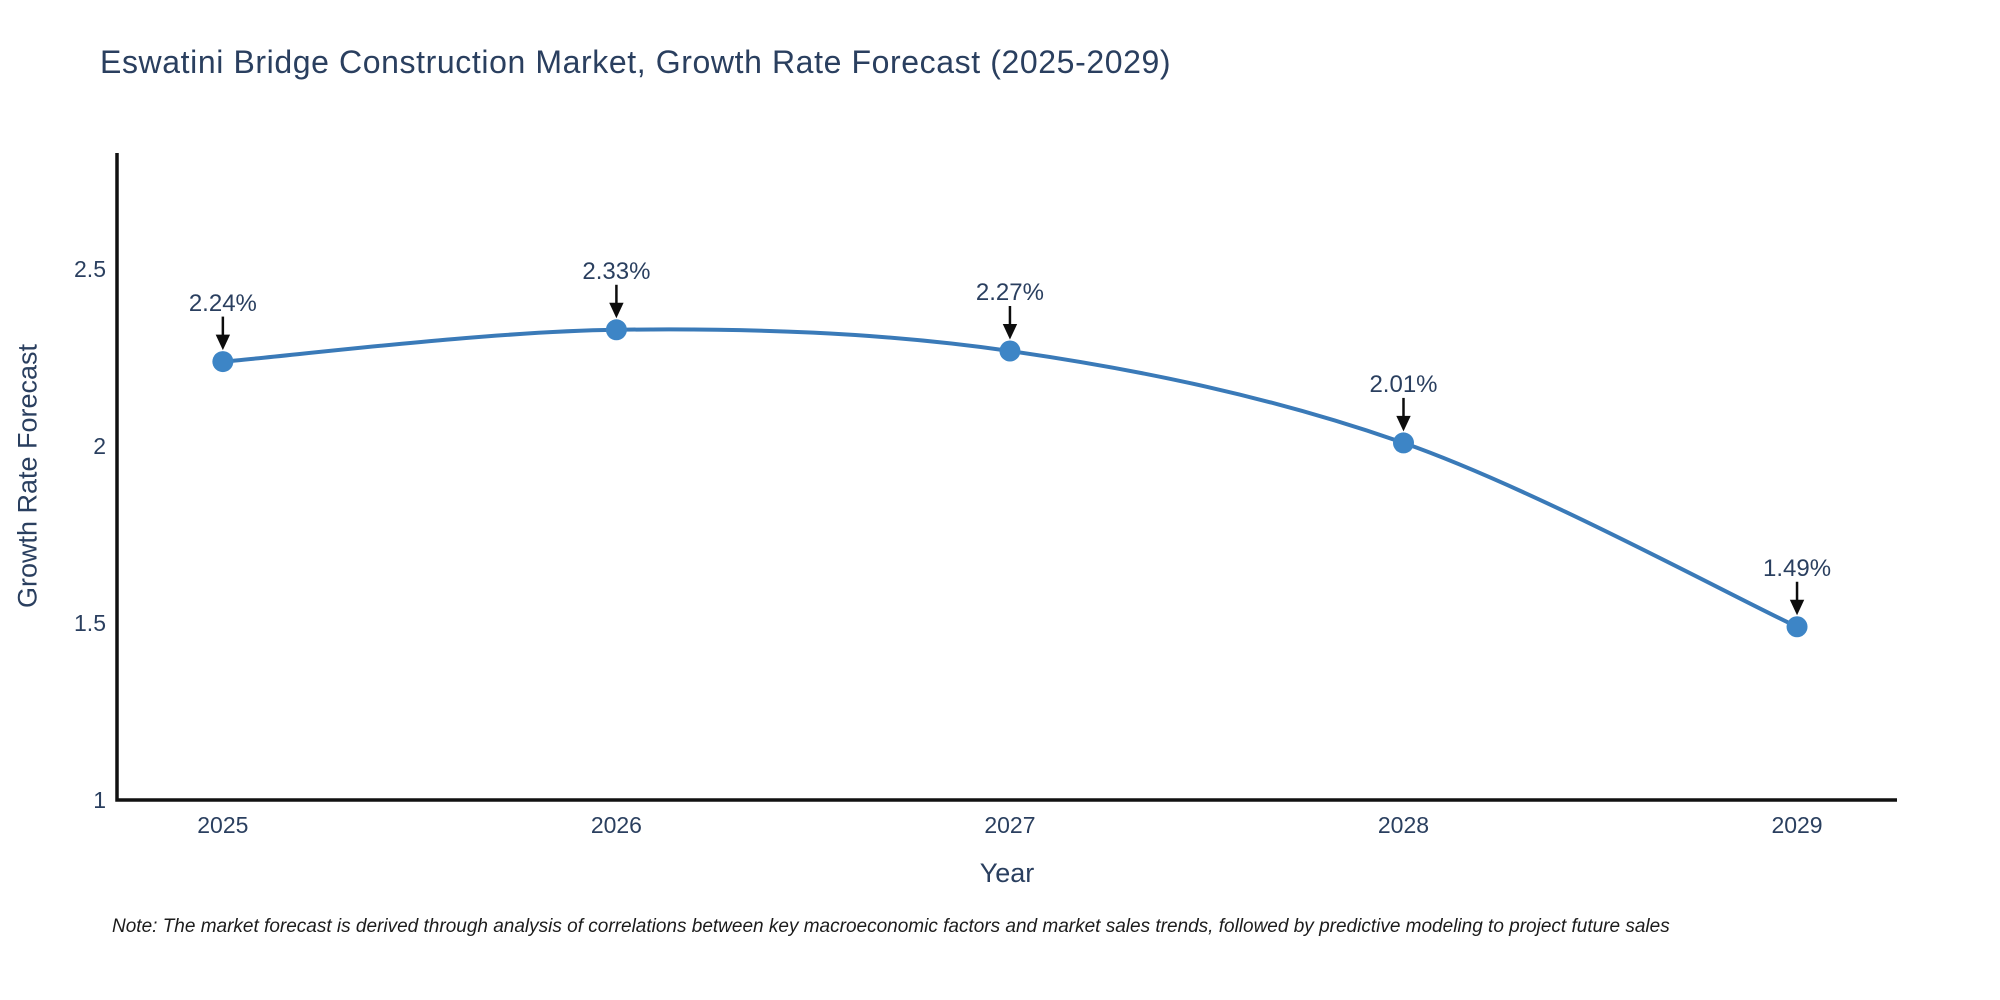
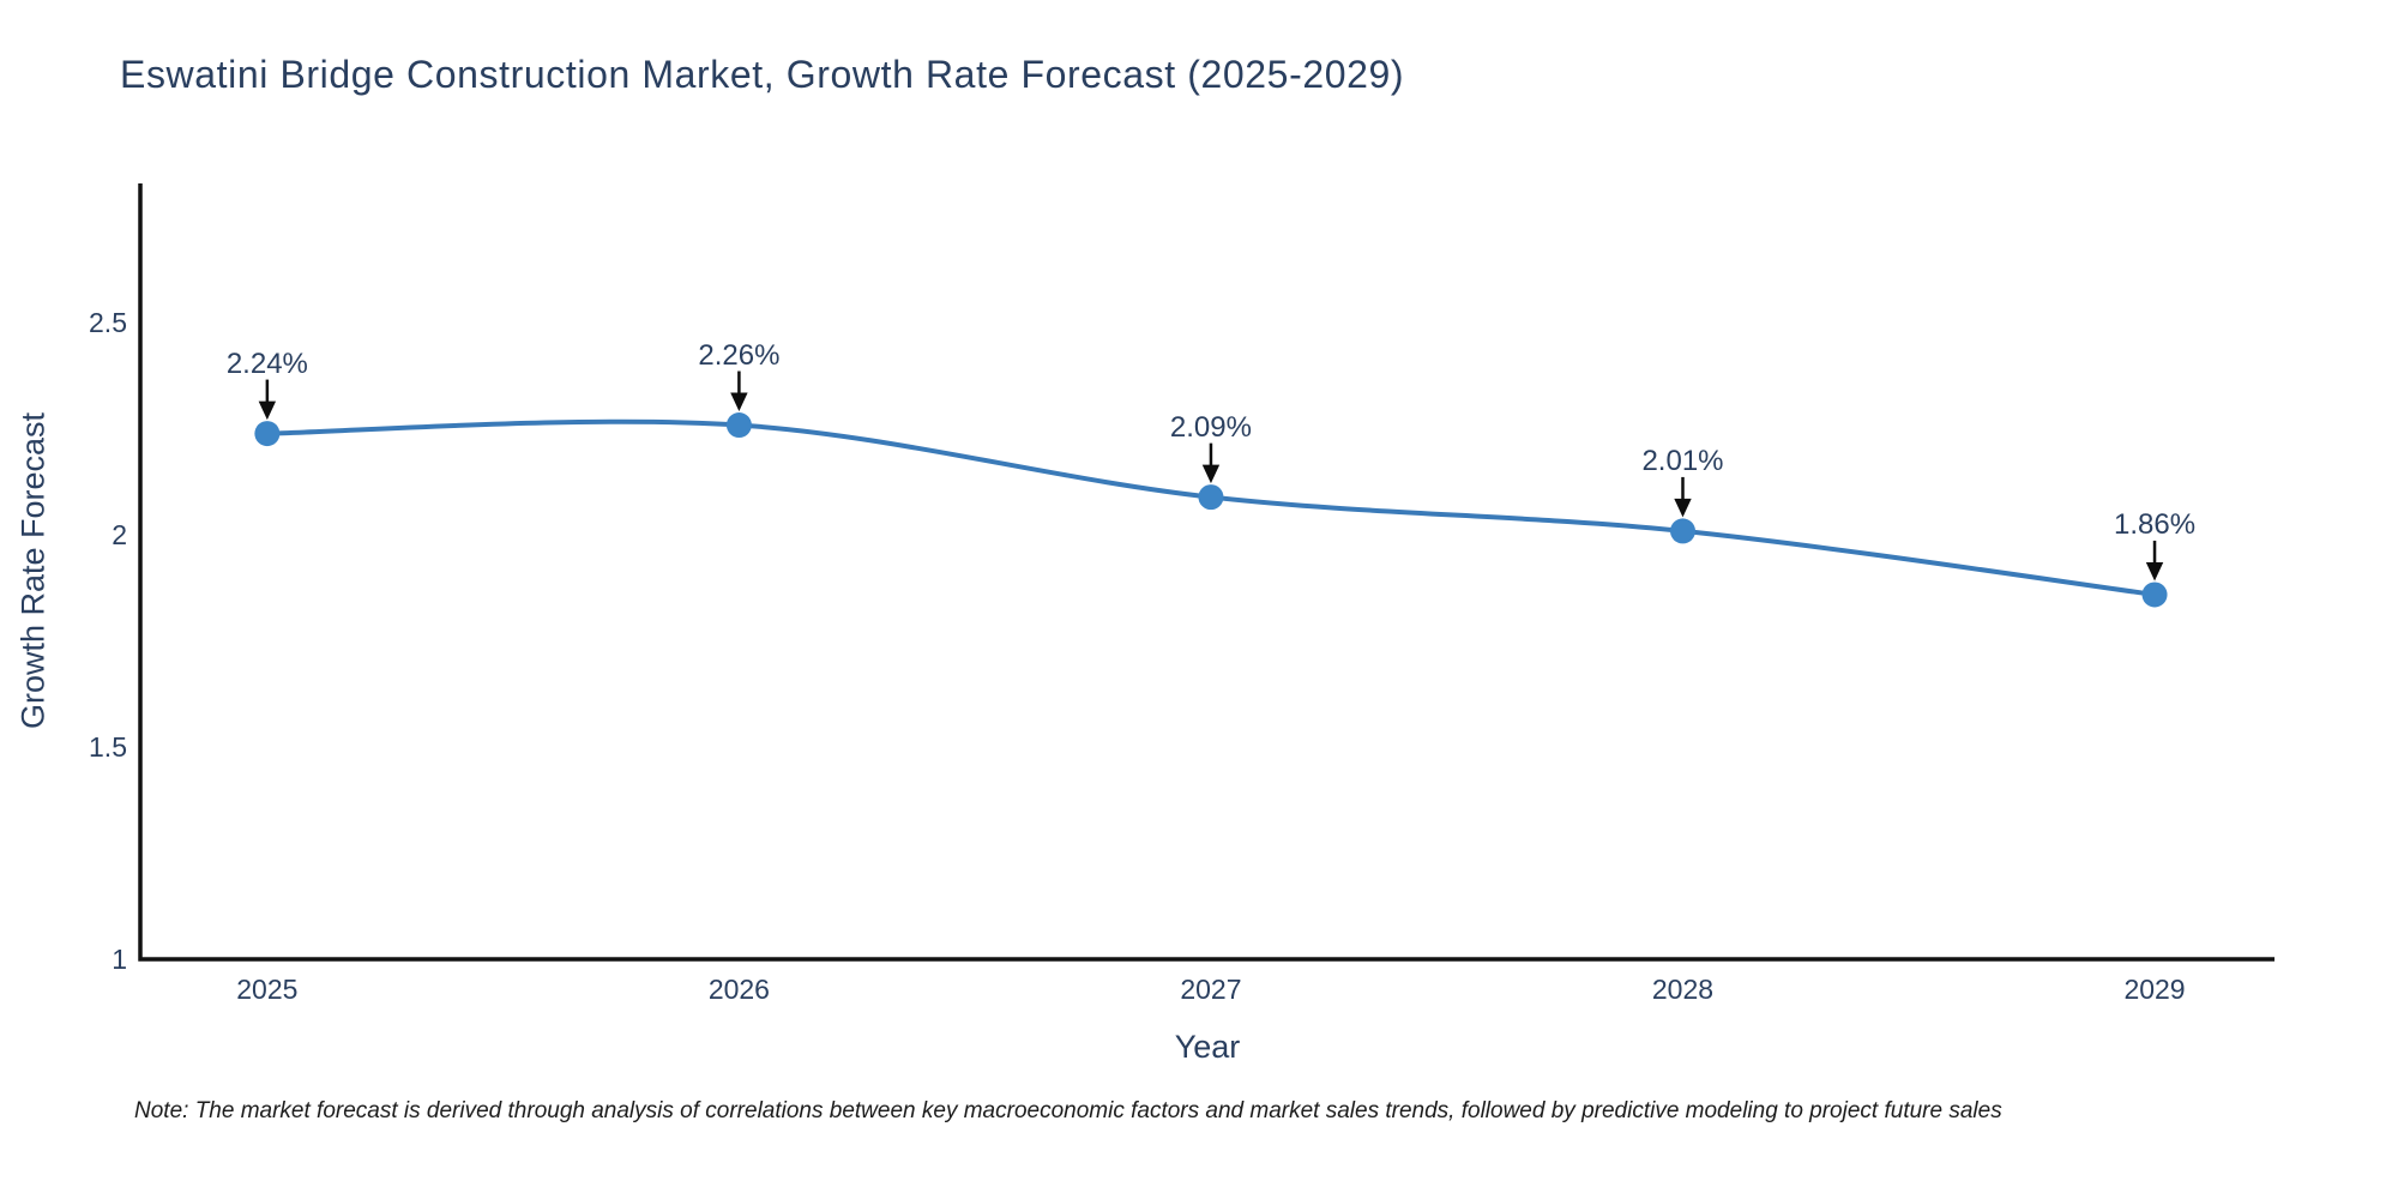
2026: 2.33% -> 2.26%
2027: 2.27% -> 2.09%
2029: 1.49% -> 1.86%
